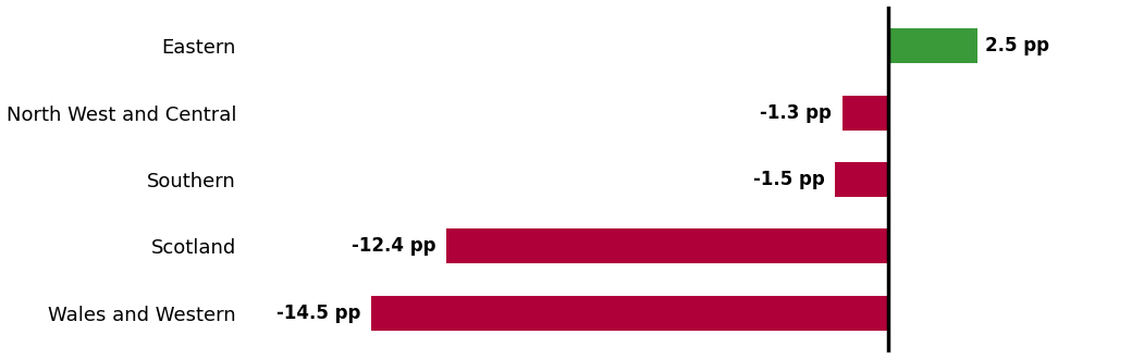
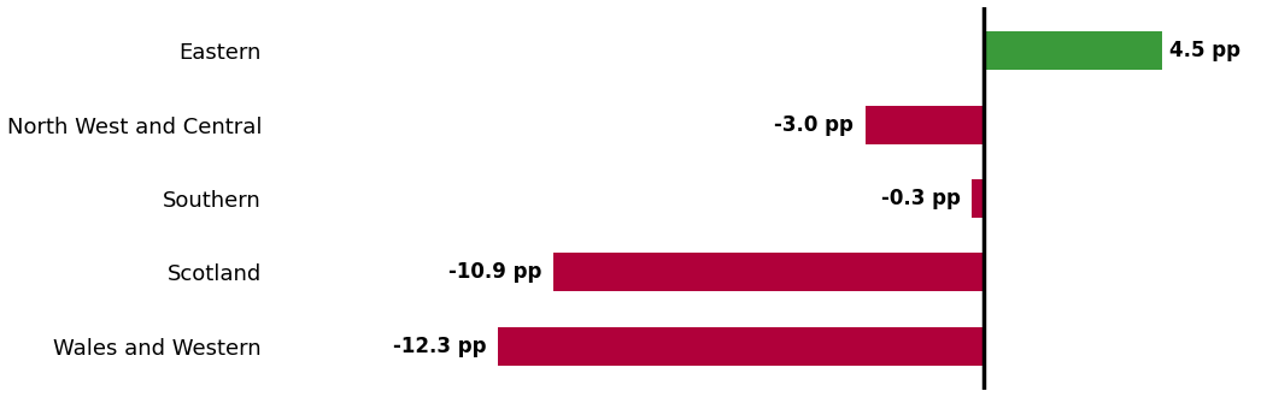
Eastern: 2.5 -> 4.5
North West and Central: -1.3 -> -3.0
Southern: -1.5 -> -0.3
Scotland: -12.4 -> -10.9
Wales and Western: -14.5 -> -12.3
